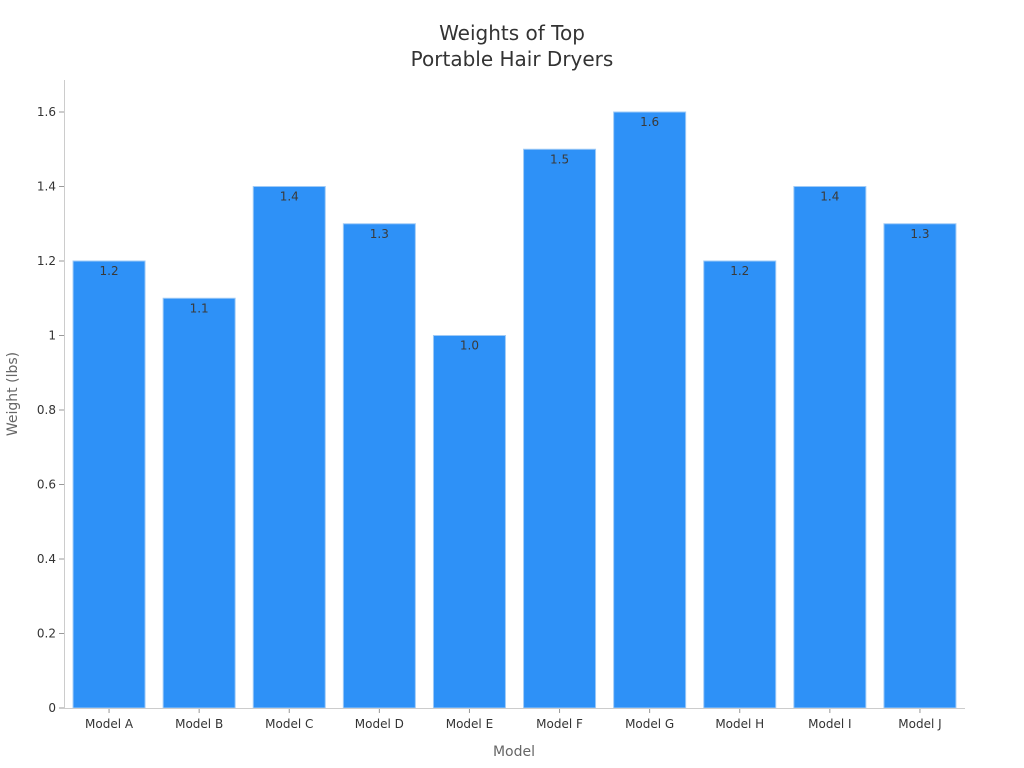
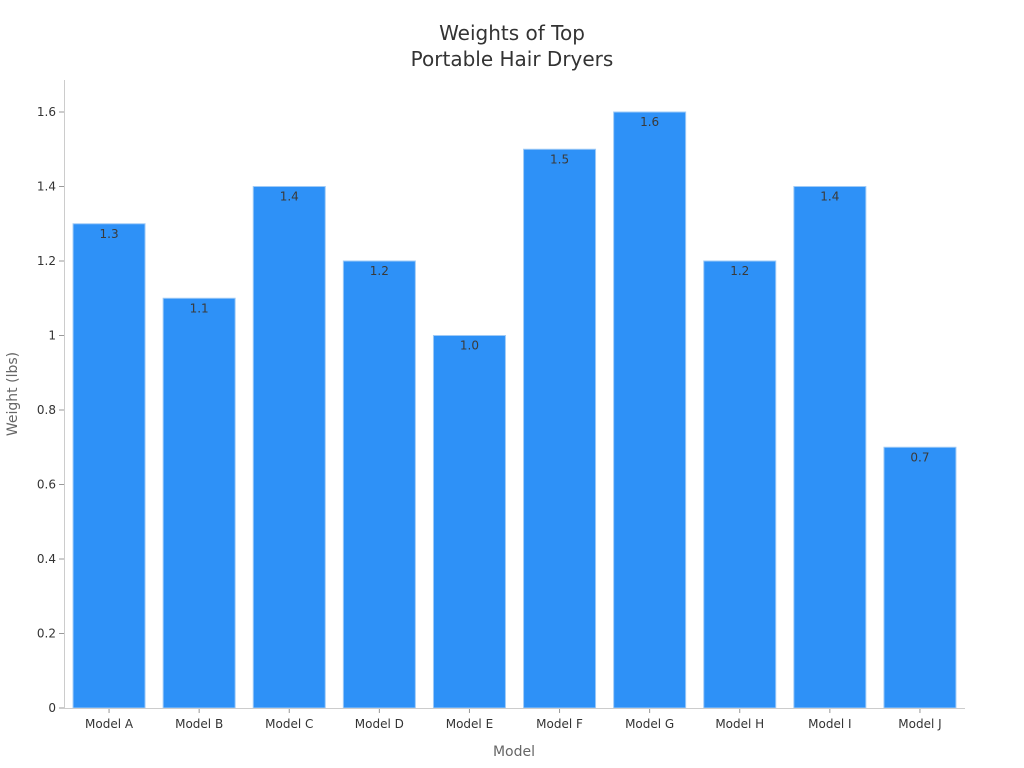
Model A: 1.2 -> 1.3
Model D: 1.3 -> 1.2
Model J: 1.3 -> 0.7
